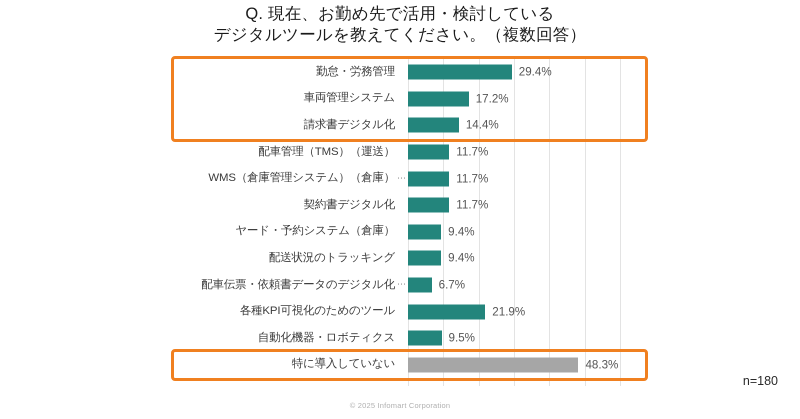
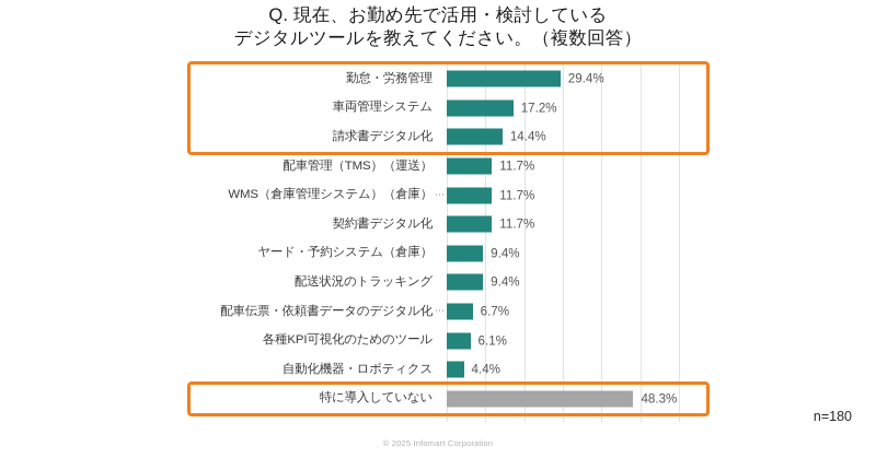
各種KPI可視化のためのツール: 21.9% -> 6.1%
自動化機器・ロボティクス: 9.5% -> 4.4%
